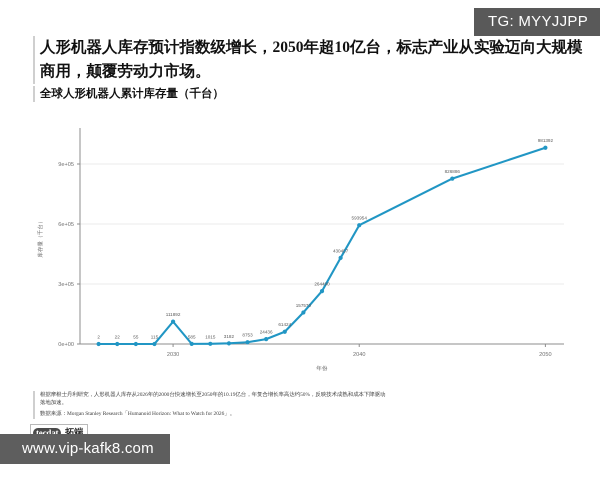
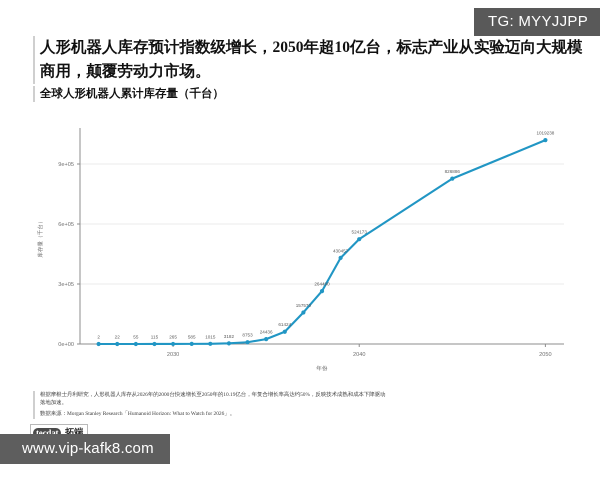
2030: 111892 -> 265
2040: 593954 -> 524173
2050: 981392 -> 1019238
